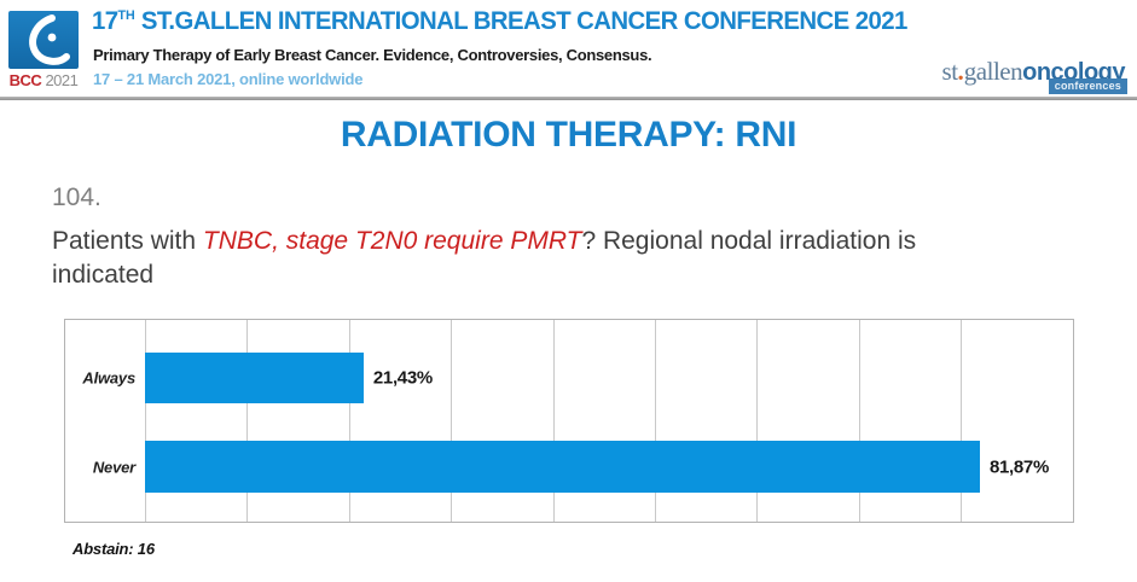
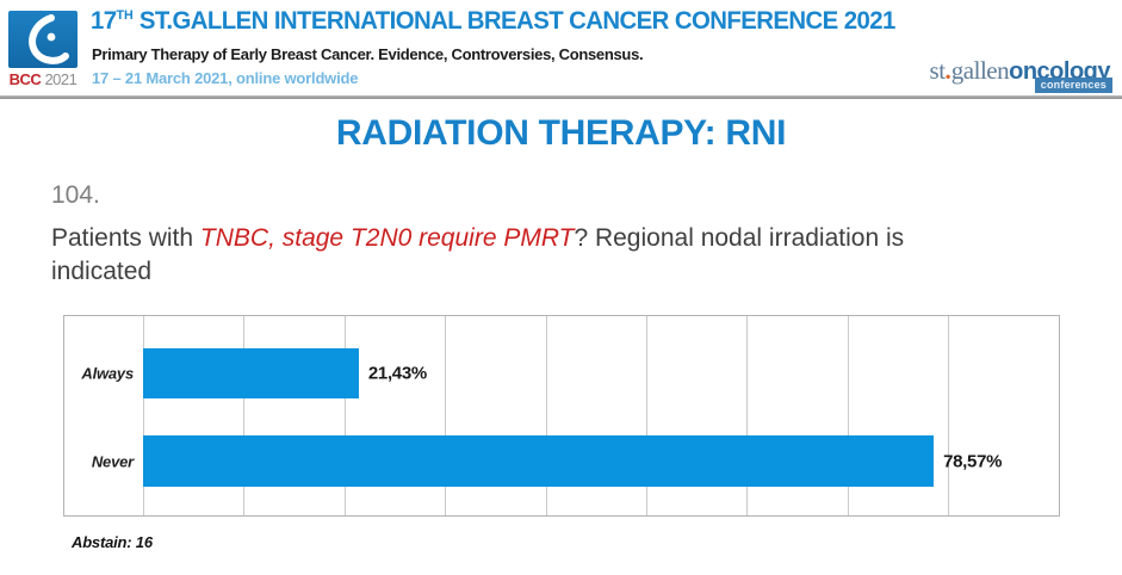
Never: 81,87% -> 78,57%
